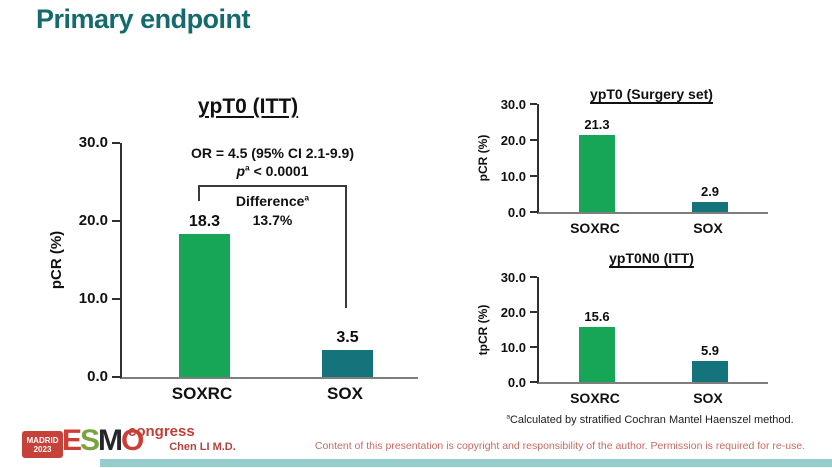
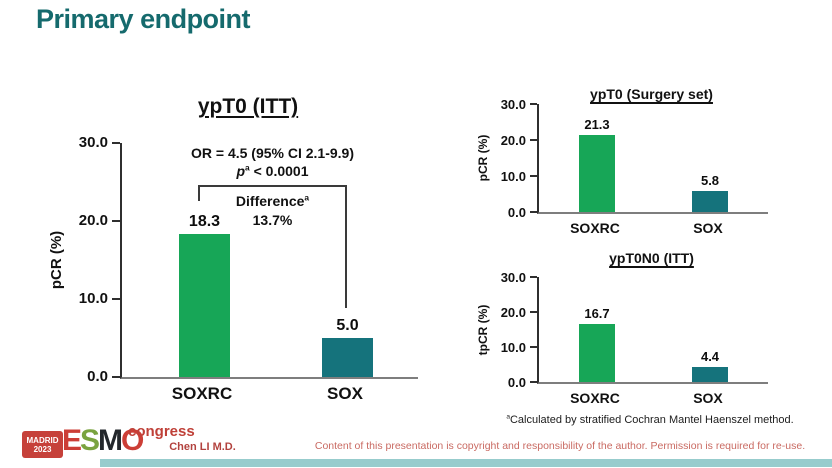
ypT0 (ITT)/SOX: 3.5 -> 5.0
ypT0 (Surgery set)/SOX: 2.9 -> 5.8
ypT0N0 (ITT)/SOXRC: 15.6 -> 16.7
ypT0N0 (ITT)/SOX: 5.9 -> 4.4
